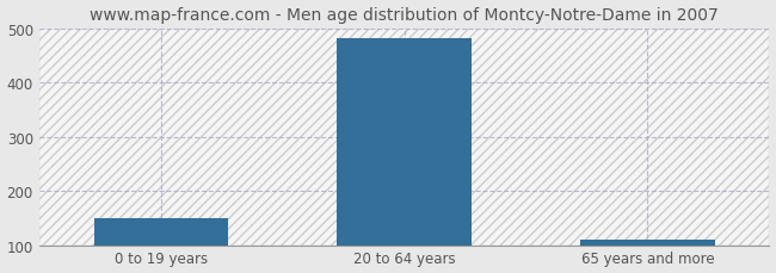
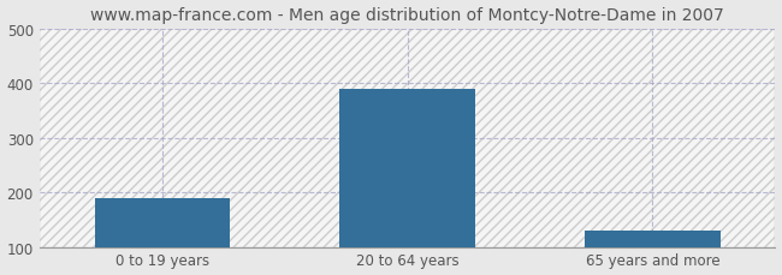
0 to 19 years: 150 -> 190
20 to 64 years: 482 -> 390
65 years and more: 110 -> 130
